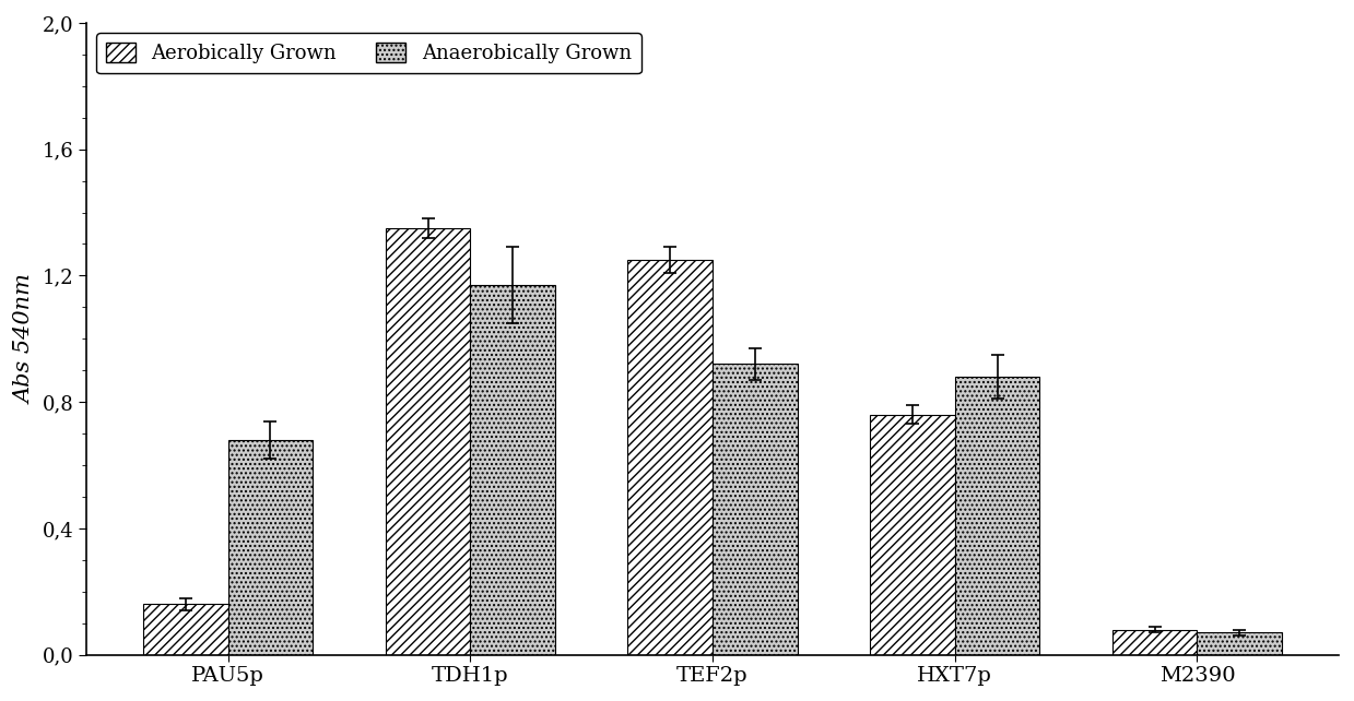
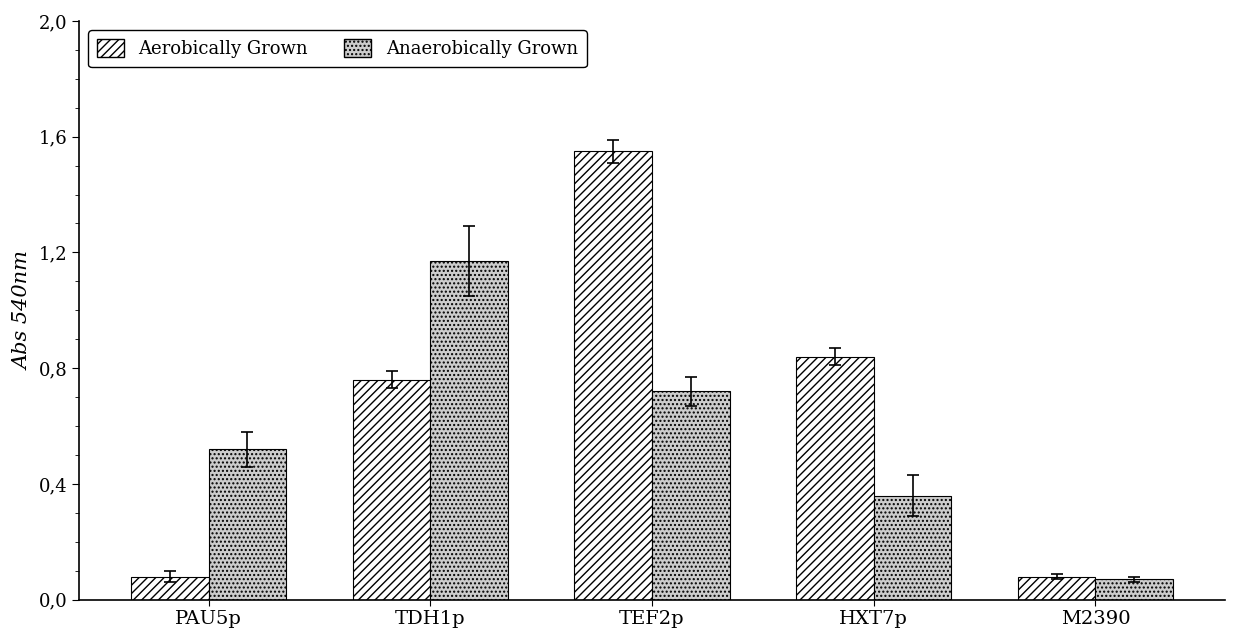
Aerobically Grown/PAU5p: 0,16 -> 0,08
Anaerobically Grown/PAU5p: 0,68 -> 0,52
Aerobically Grown/TDH1p: 1,35 -> 0,76
Aerobically Grown/TEF2p: 1,25 -> 1,55
Anaerobically Grown/TEF2p: 0,92 -> 0,72
Aerobically Grown/HXT7p: 0,76 -> 0,84
Anaerobically Grown/HXT7p: 0,88 -> 0,36
